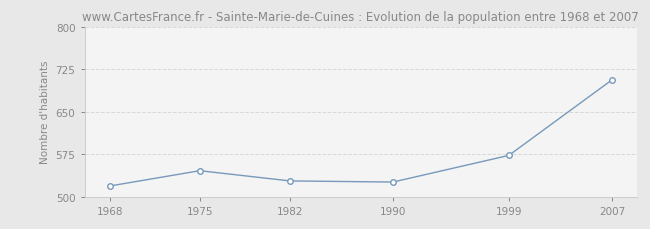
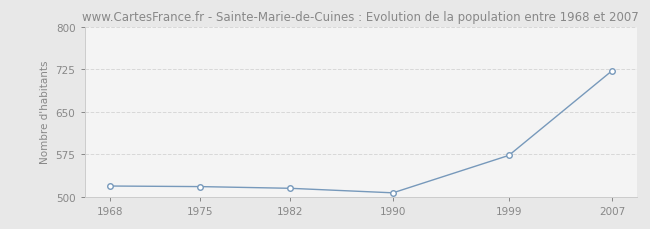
1975: 546 -> 518
1982: 528 -> 515
1990: 526 -> 507
2007: 706 -> 722
